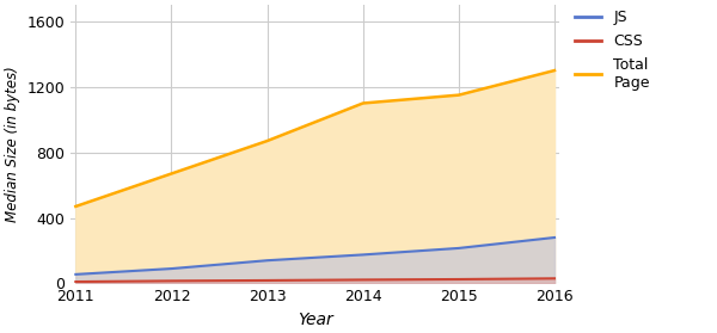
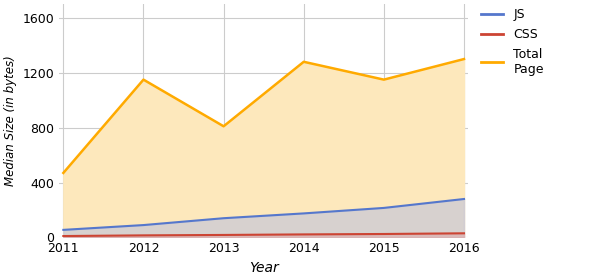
Total Page/2012: 670 -> 1150
Total Page/2013: 870 -> 810
Total Page/2014: 1100 -> 1280
